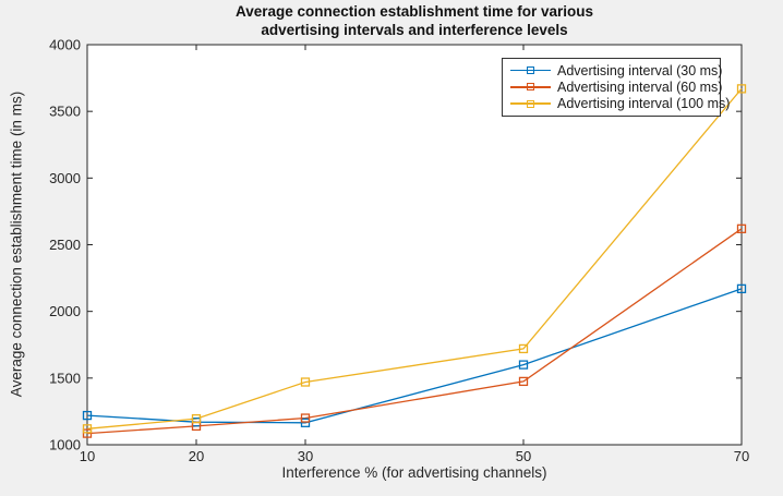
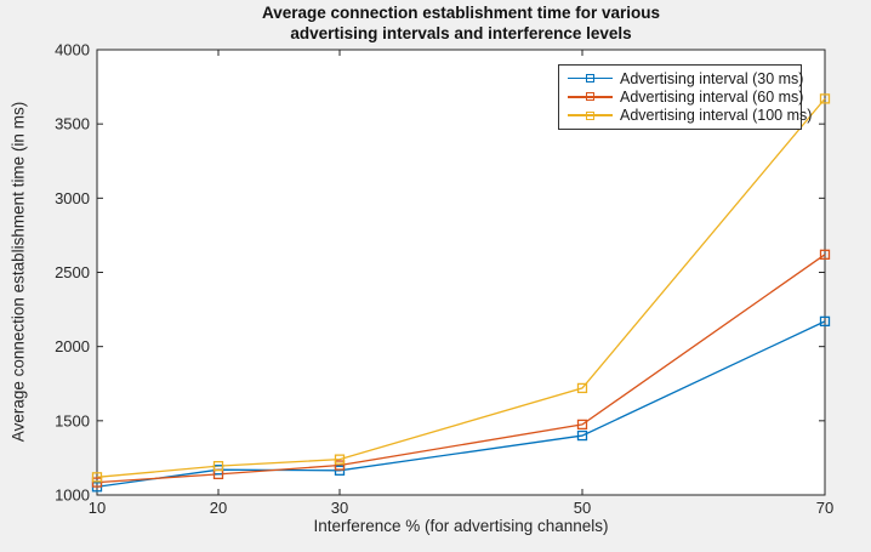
Advertising interval (30 ms)/10: 1220 -> 1060
Advertising interval (100 ms)/30: 1470 -> 1240
Advertising interval (30 ms)/50: 1600 -> 1400
